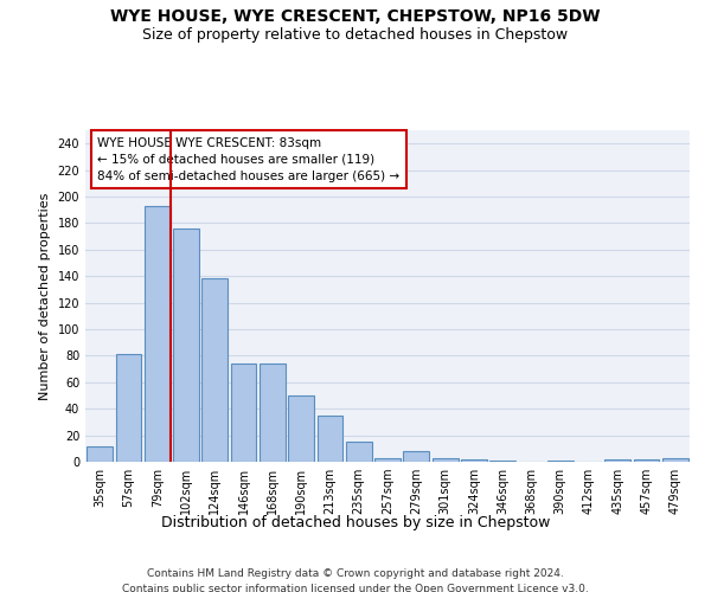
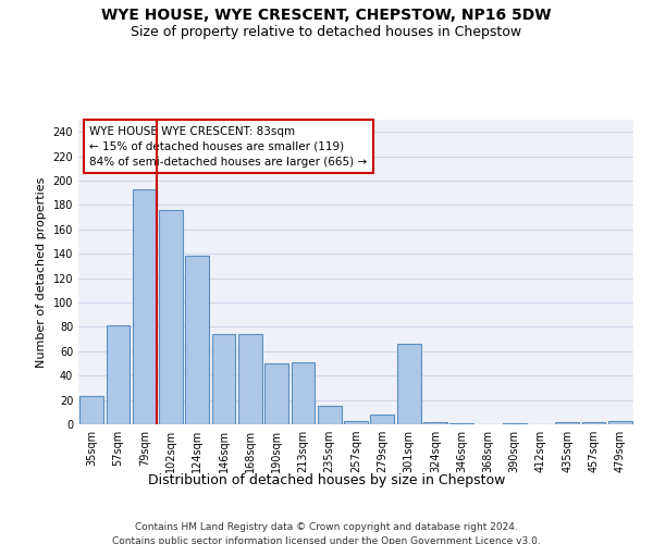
35sqm: 12 -> 23
213sqm: 35 -> 51
301sqm: 3 -> 66
